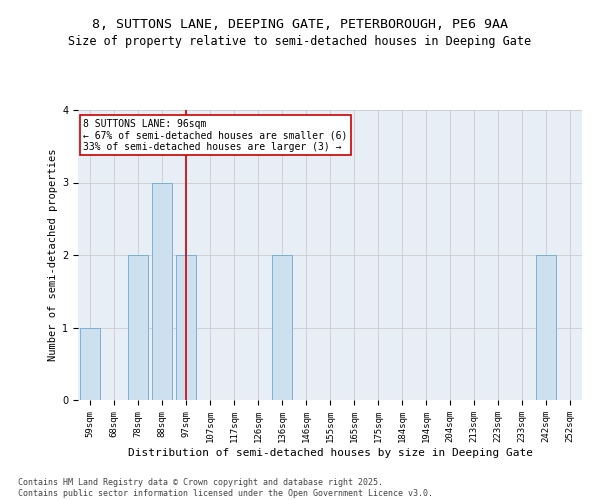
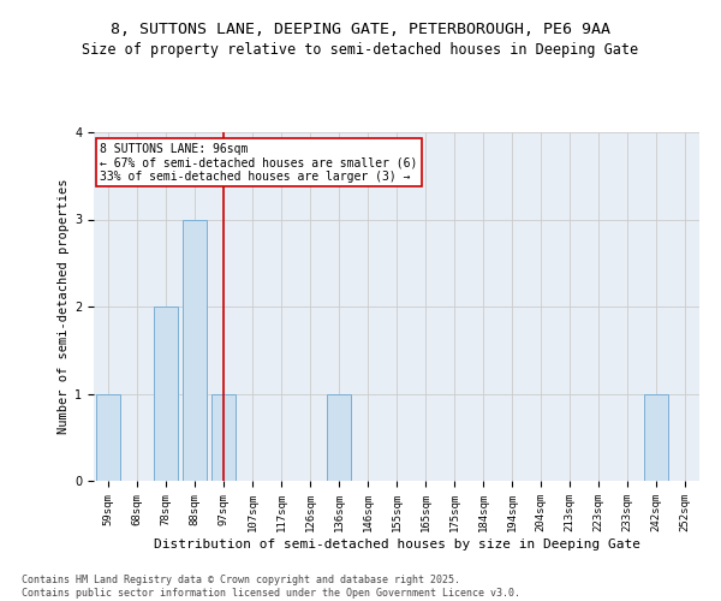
97sqm: 2 -> 1
136sqm: 2 -> 1
242sqm: 2 -> 1
